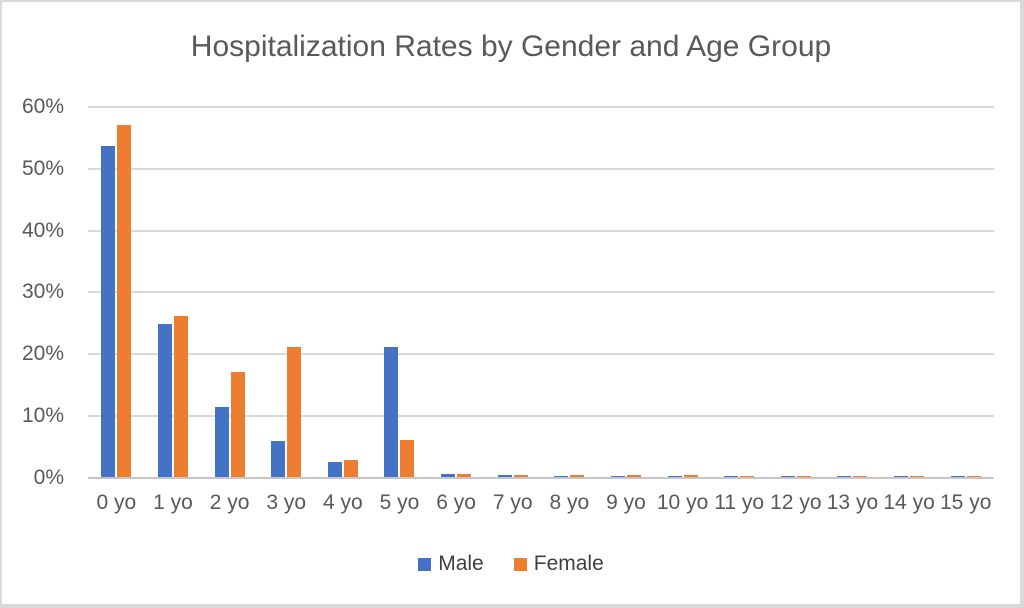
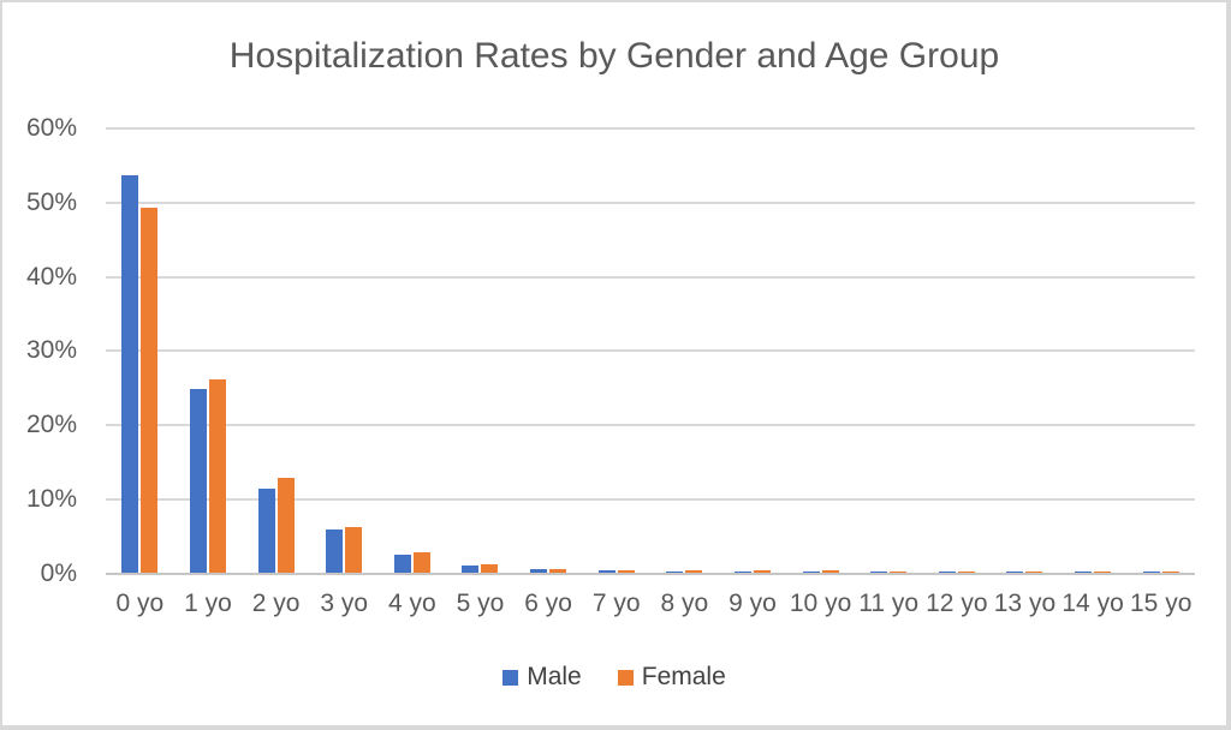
Female/0 yo: 57% -> 49%
Female/2 yo: 17% -> 13%
Female/3 yo: 21% -> 6%
Male/5 yo: 21% -> 1%
Female/5 yo: 6% -> 1%
